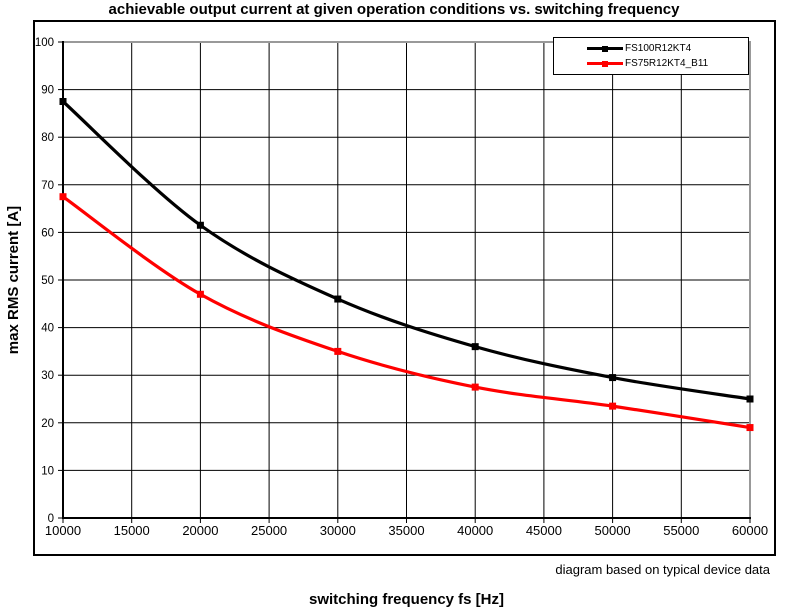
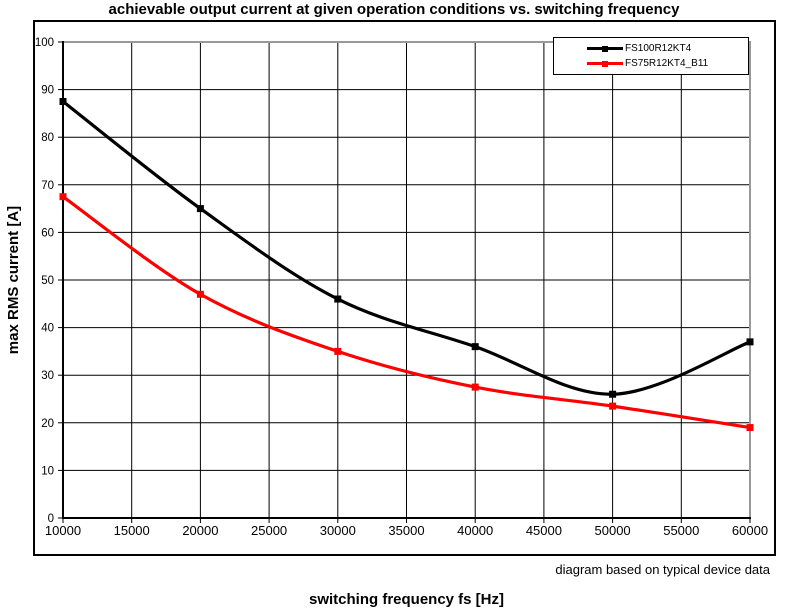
FS100R12KT4/20000: 62 -> 65
FS100R12KT4/50000: 30 -> 26
FS100R12KT4/60000: 25 -> 37
